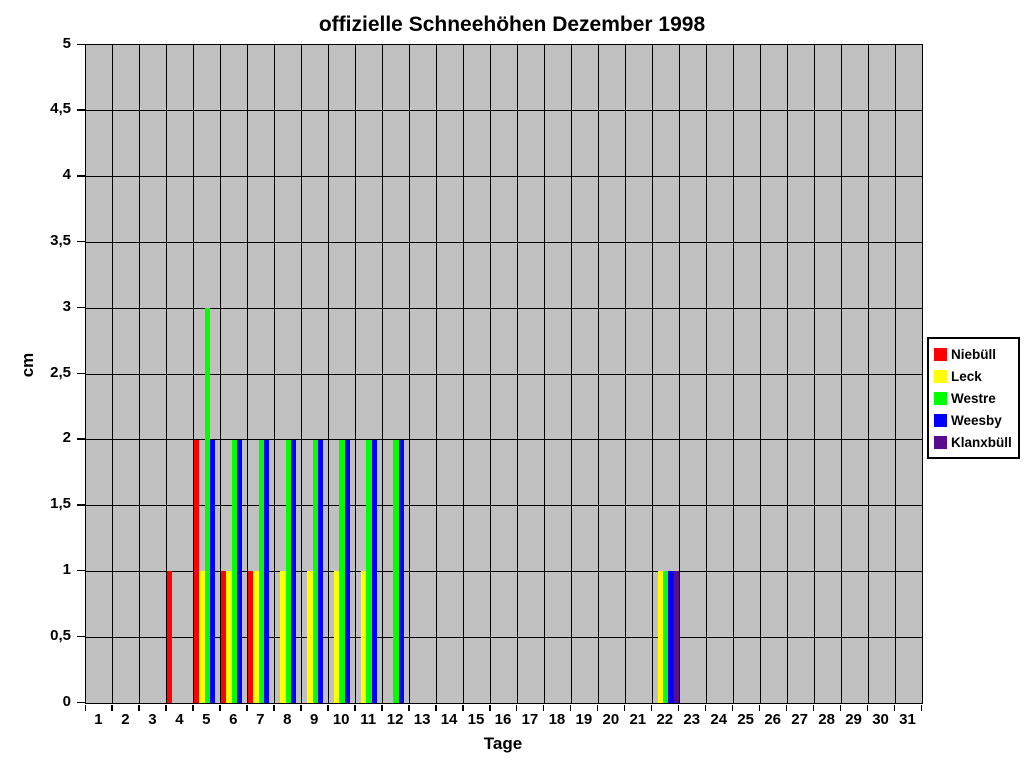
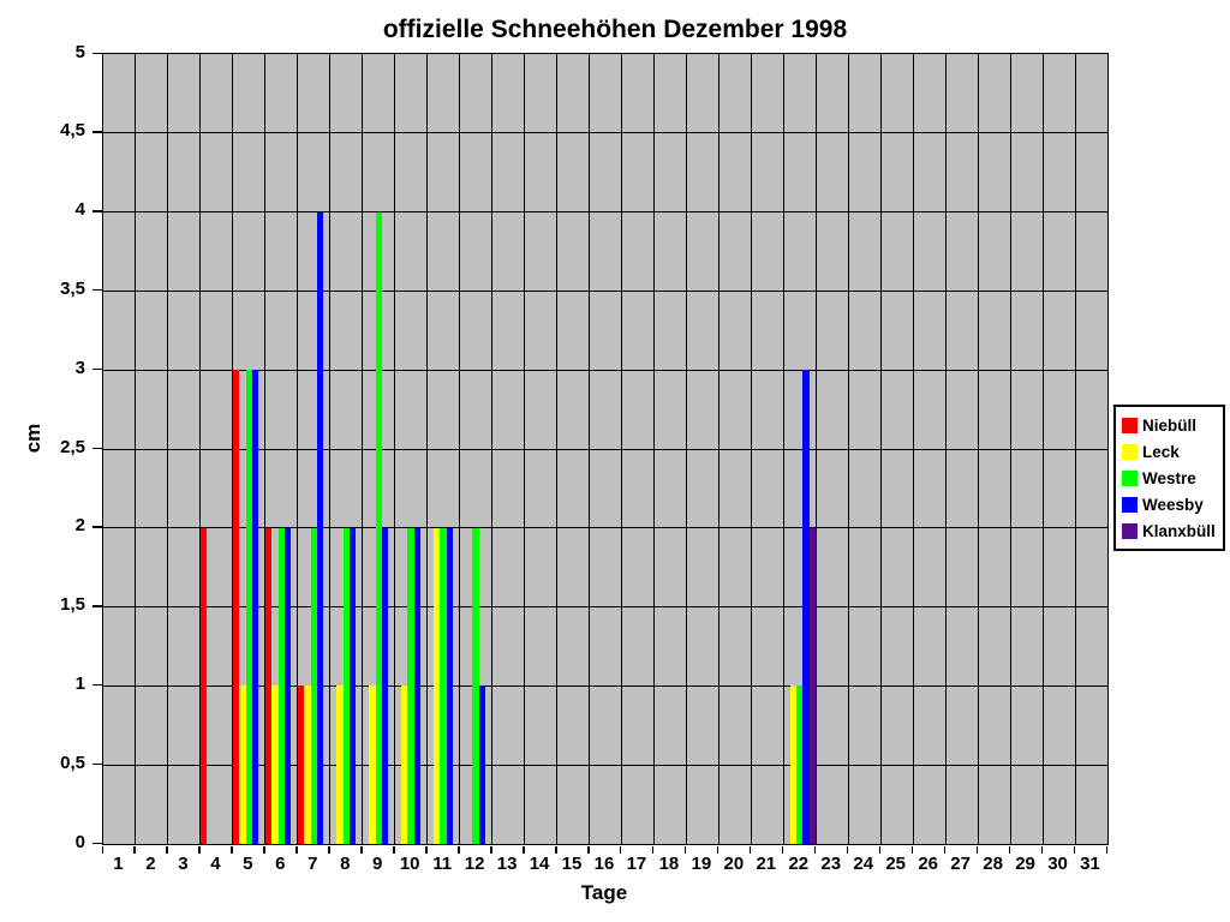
Niebüll/4: 1 -> 2
Niebüll/5: 2 -> 3
Weesby/5: 2 -> 3
Niebüll/6: 1 -> 2
Weesby/7: 2 -> 4
Westre/9: 2 -> 4
Leck/11: 1 -> 2
Weesby/12: 2 -> 1
Weesby/22: 1 -> 3
Klanxbüll/22: 1 -> 2
